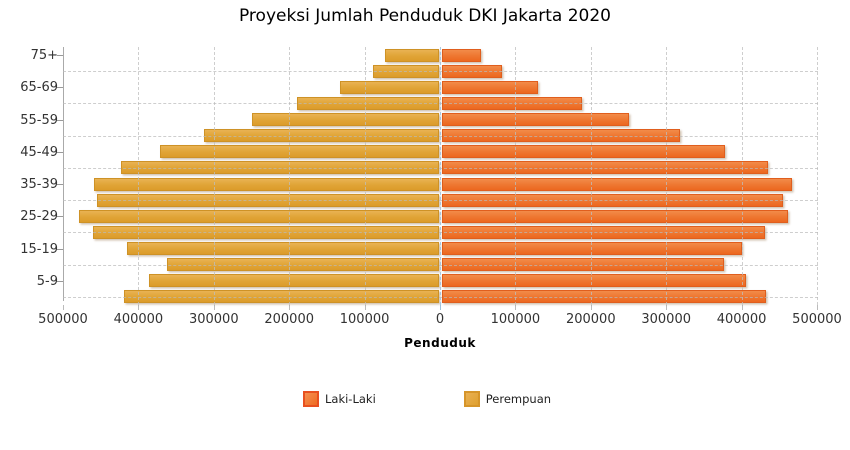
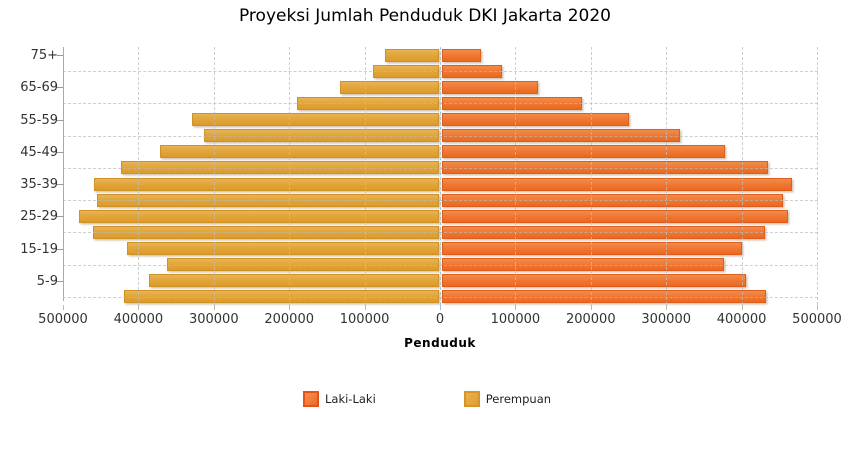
Perempuan/55-59: 250000 -> 330000
